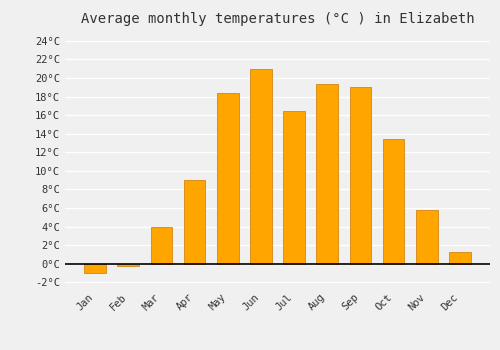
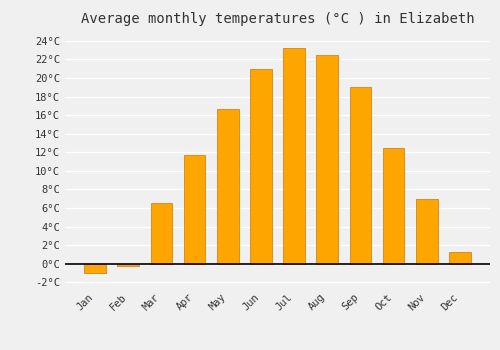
Mar: 4.0°C -> 6.5°C
Apr: 9.0°C -> 11.7°C
May: 18.4°C -> 16.7°C
Jul: 16.4°C -> 23.2°C
Aug: 19.4°C -> 22.5°C
Oct: 13.4°C -> 12.5°C
Nov: 5.8°C -> 7.0°C
